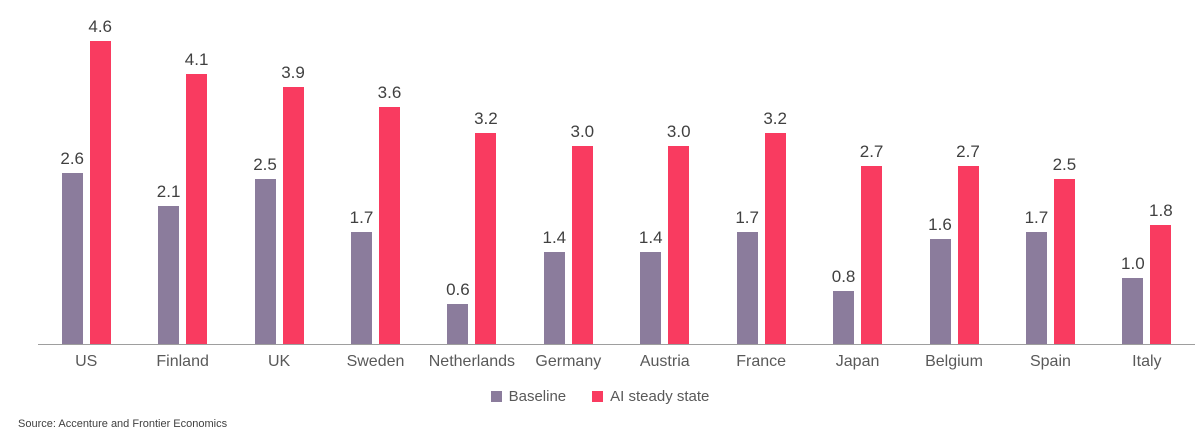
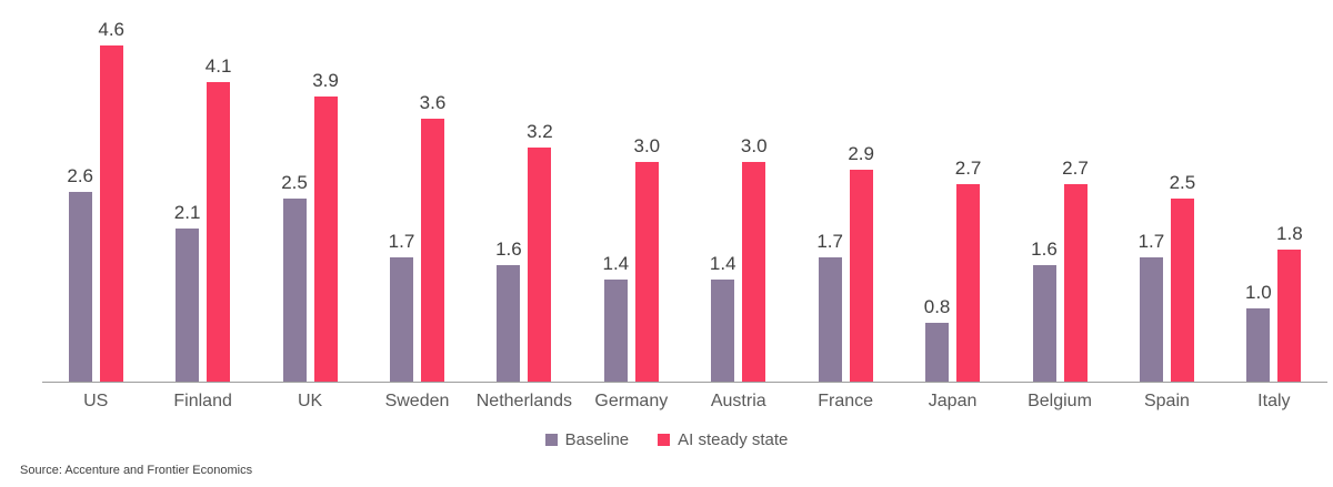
Baseline/Netherlands: 0.6 -> 1.6
AI steady state/France: 3.2 -> 2.9
